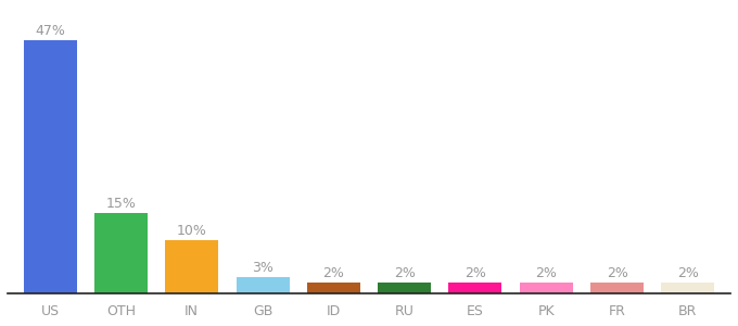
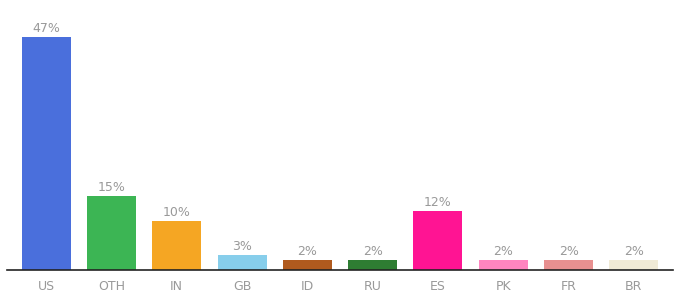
ES: 2% -> 12%
